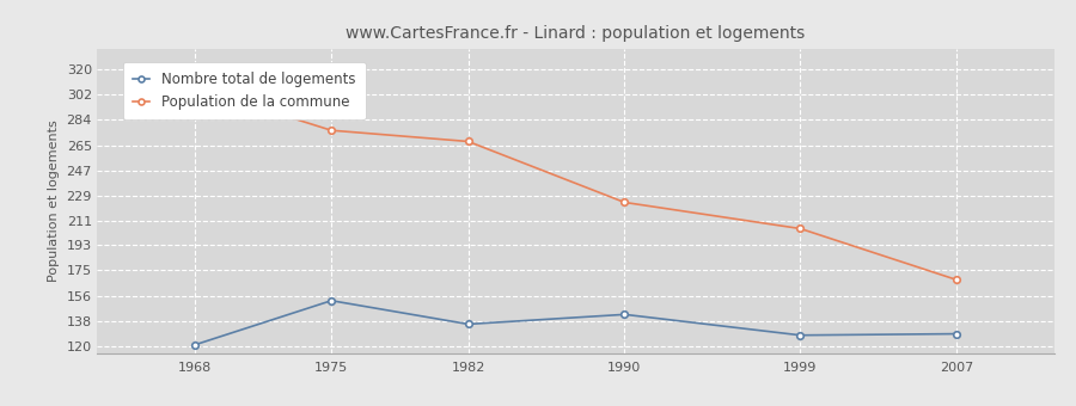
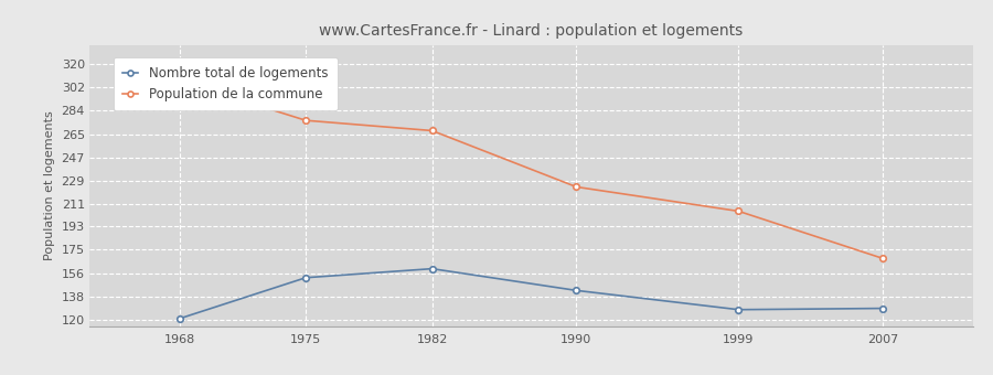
Nombre total de logements/1982: 136 -> 160
